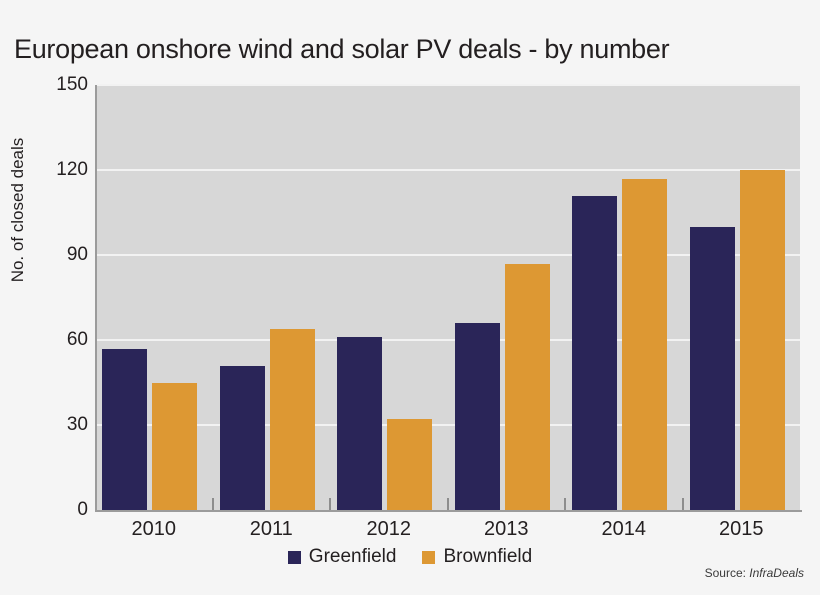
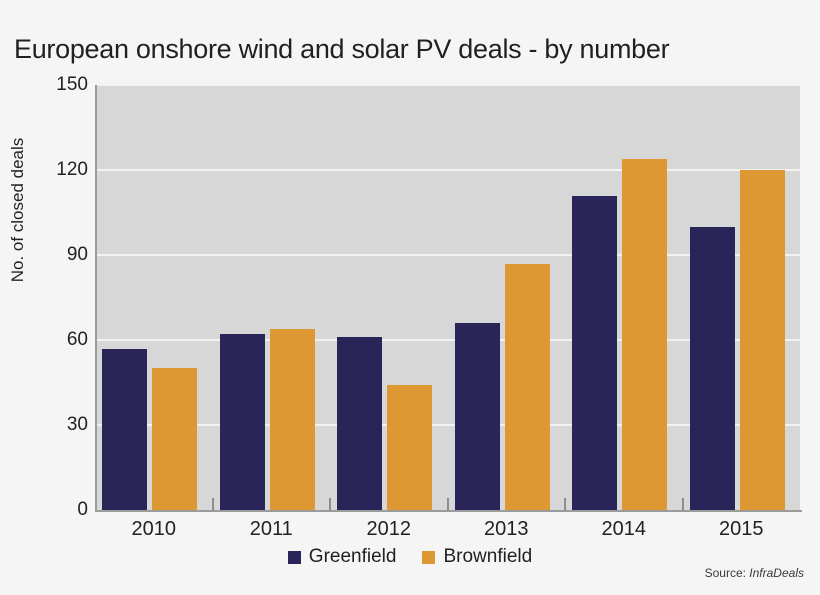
Brownfield/2010: 45 -> 50
Greenfield/2011: 51 -> 62
Brownfield/2012: 32 -> 44
Brownfield/2014: 117 -> 124
